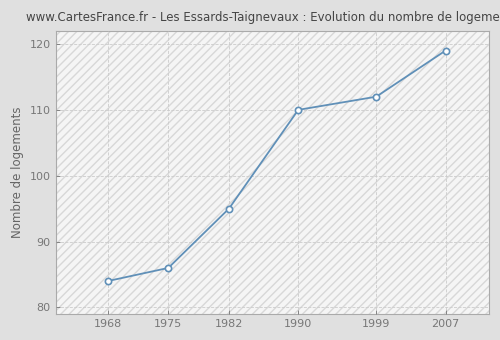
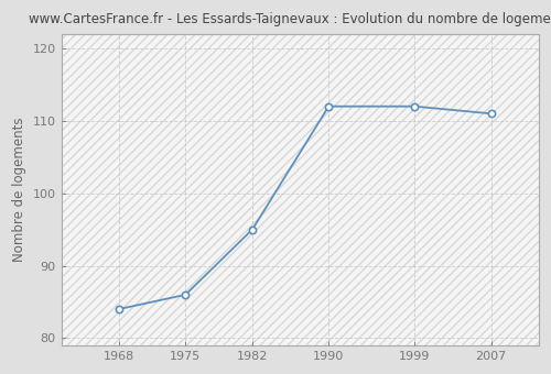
1990: 110 -> 112
2007: 119 -> 111
